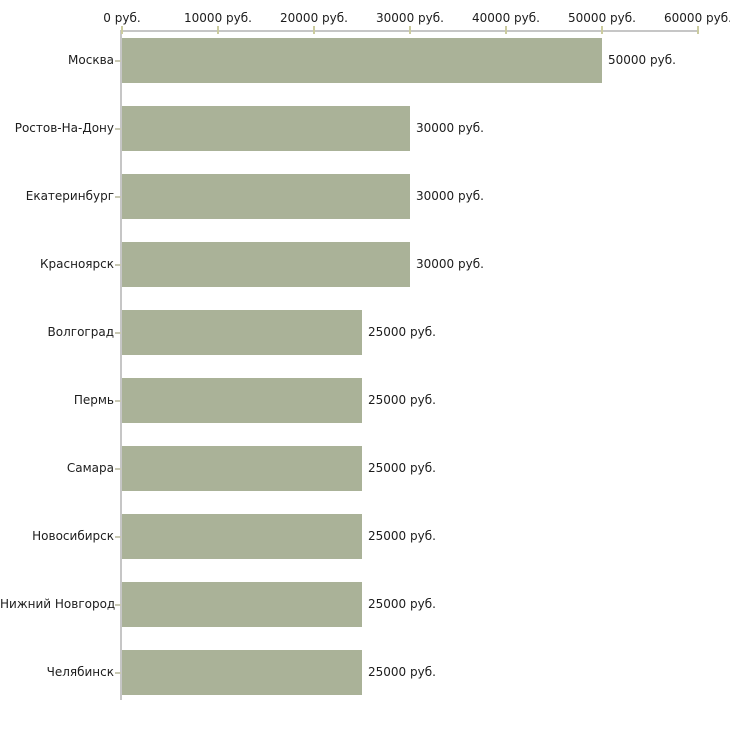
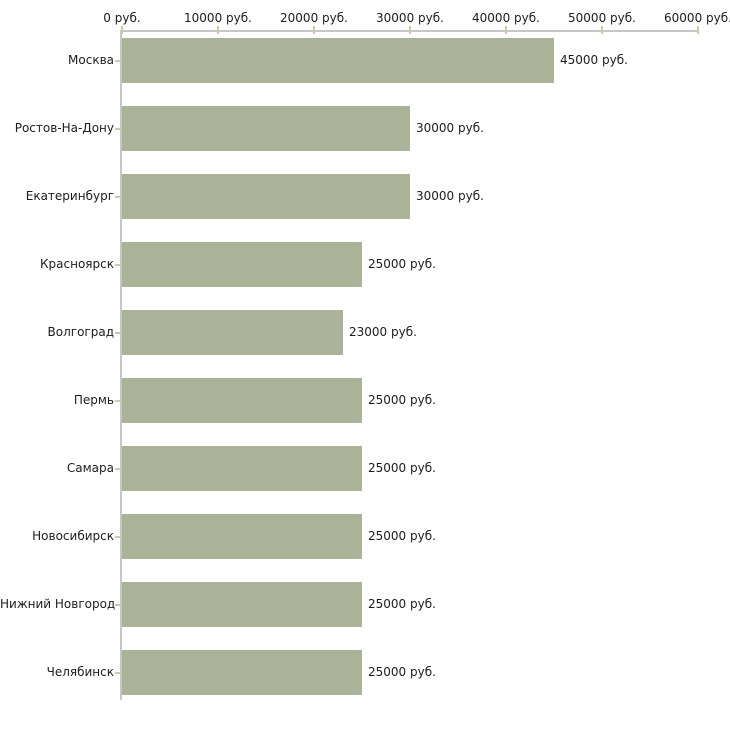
Москва: 50000 -> 45000
Красноярск: 30000 -> 25000
Волгоград: 25000 -> 23000
